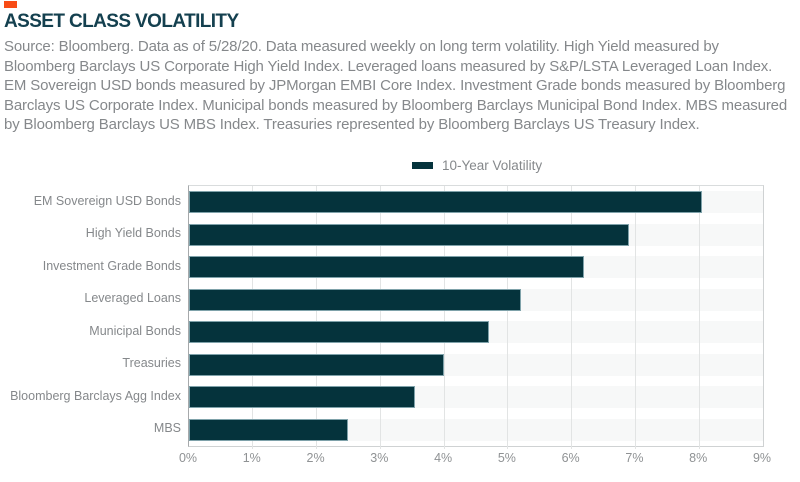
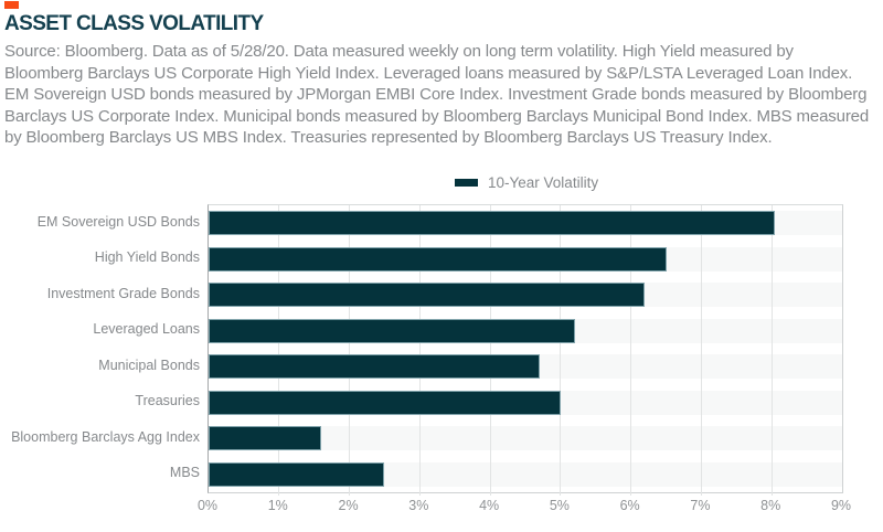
High Yield Bonds: 6.9% -> 6.5%
Treasuries: 4.0% -> 5.0%
Bloomberg Barclays Agg Index: 3.5% -> 1.6%
